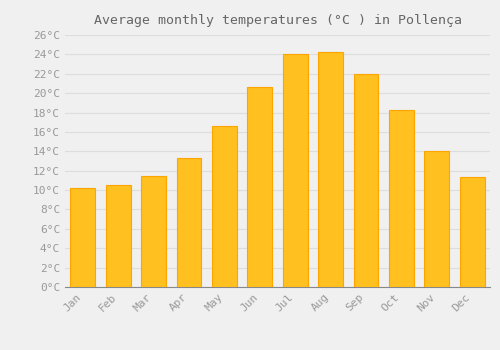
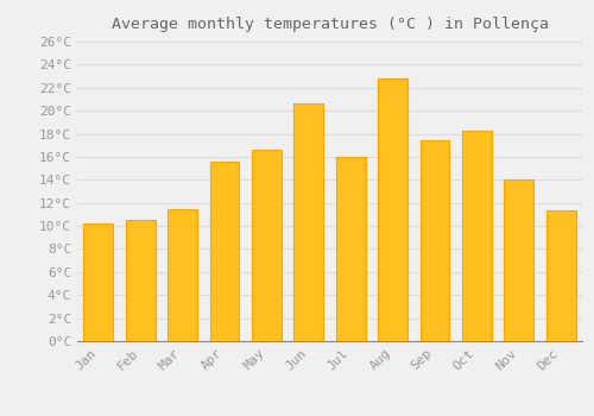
Apr: 13.3°C -> 15.6°C
Jul: 24.0°C -> 16.0°C
Aug: 24.2°C -> 22.8°C
Sep: 22.0°C -> 17.4°C
